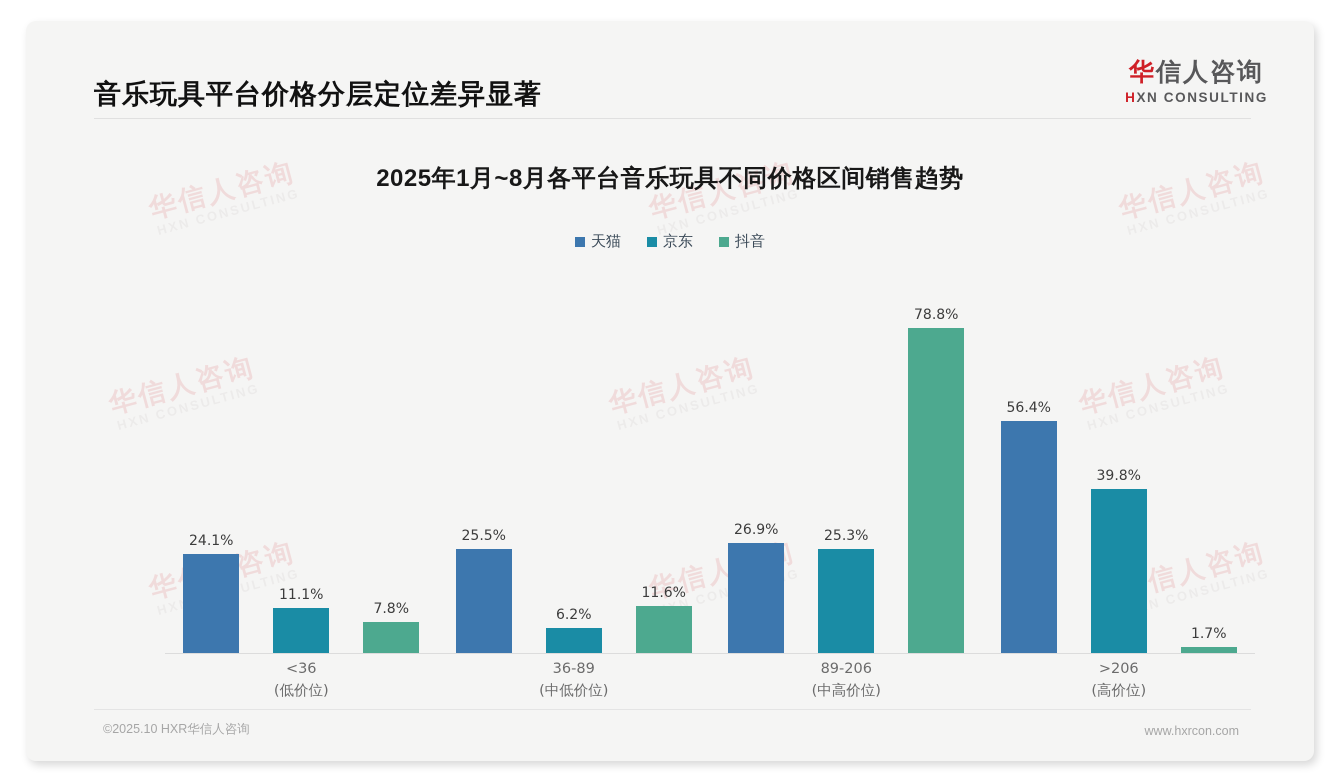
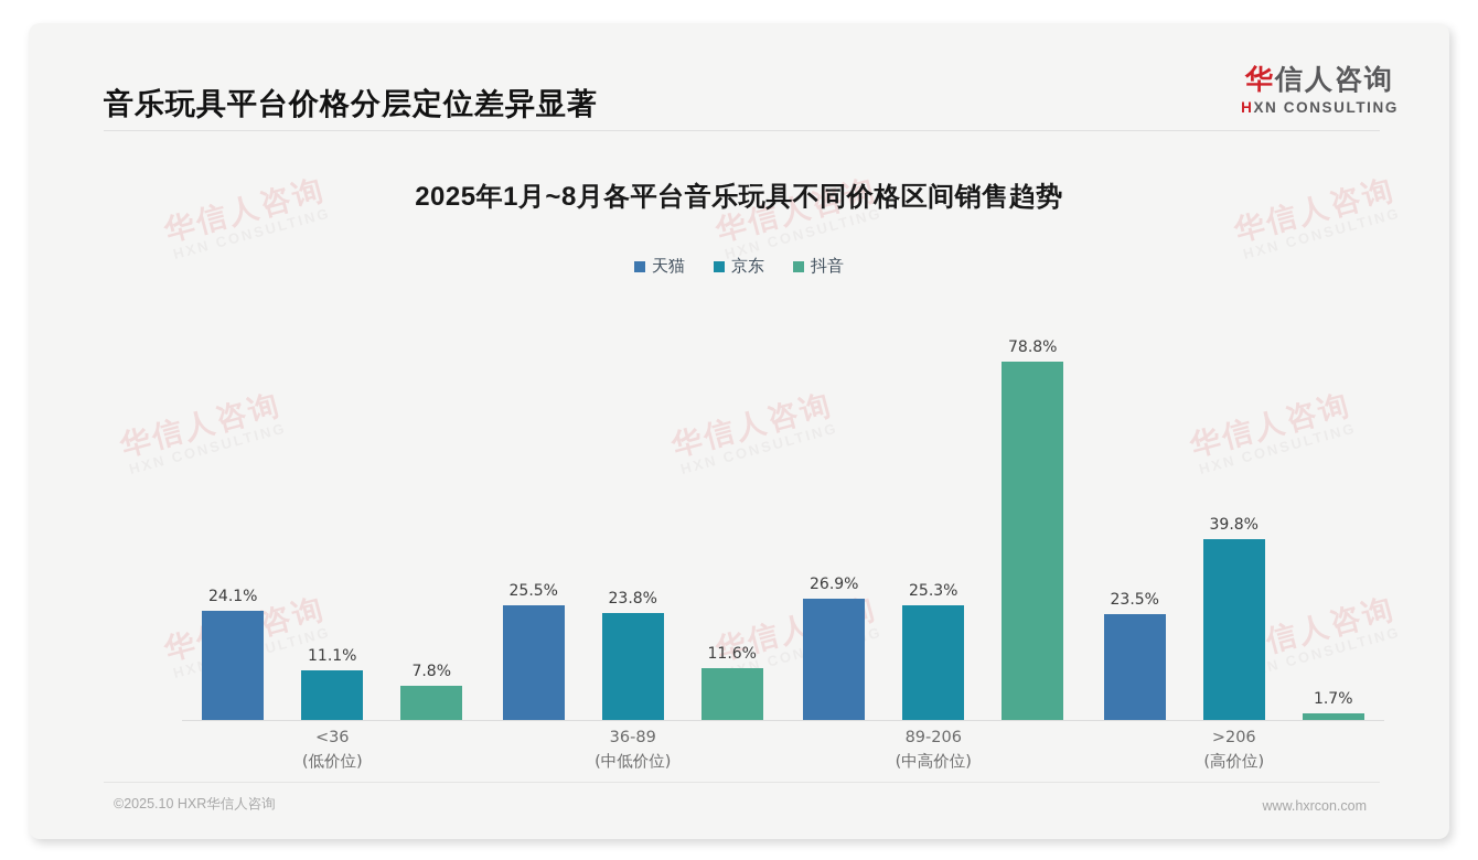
京东/36-89: 6.2% -> 23.8%
天猫/>206: 56.4% -> 23.5%
